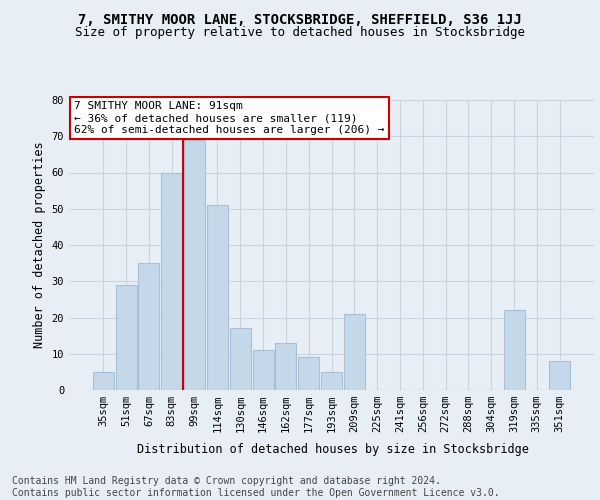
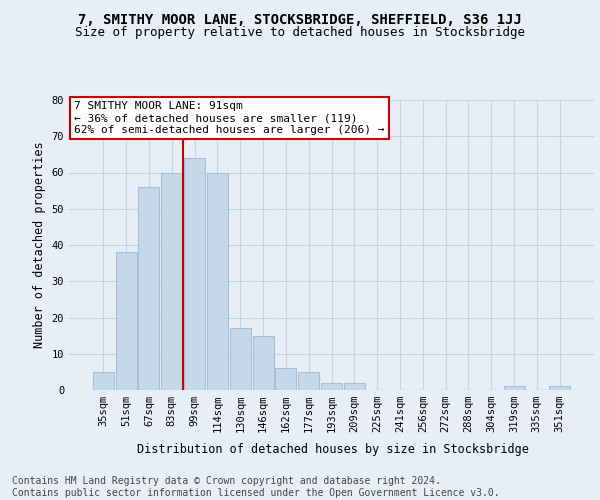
51sqm: 29 -> 38
67sqm: 35 -> 56
99sqm: 69 -> 64
114sqm: 51 -> 60
146sqm: 11 -> 15
162sqm: 13 -> 6
177sqm: 9 -> 5
193sqm: 5 -> 2
209sqm: 21 -> 2
319sqm: 22 -> 1
351sqm: 8 -> 1
